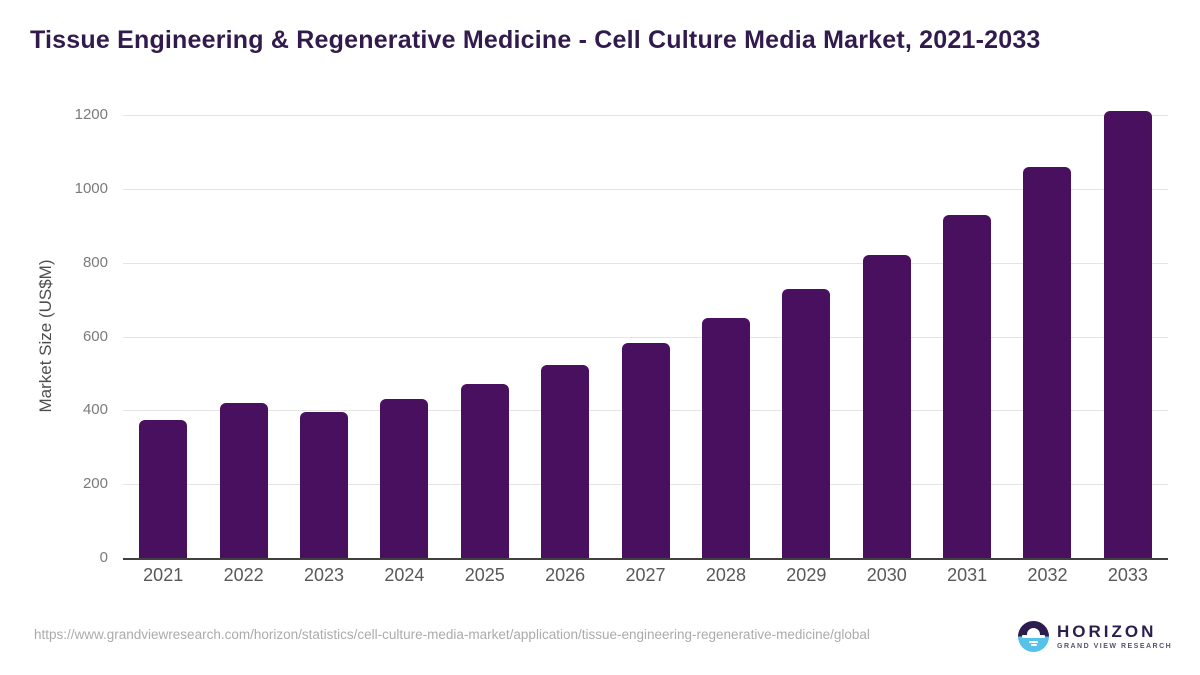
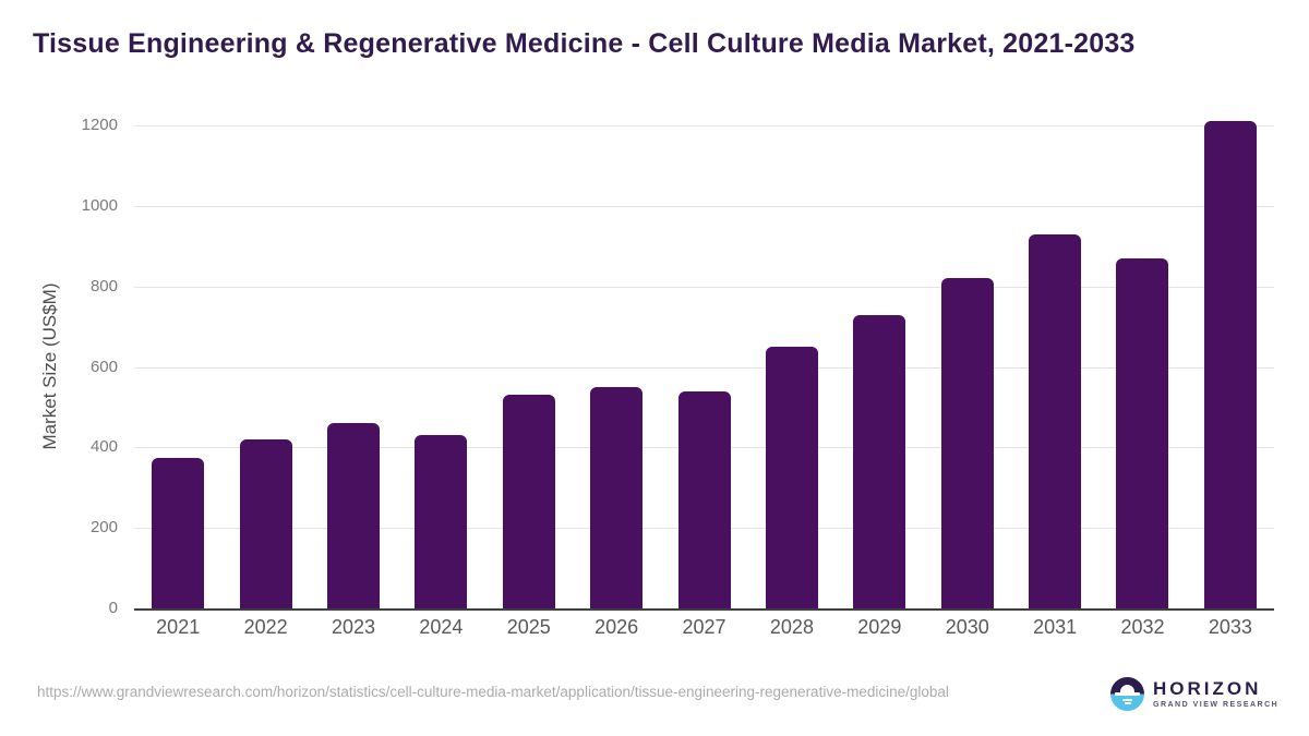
2023: 400 -> 460
2025: 470 -> 530
2026: 520 -> 550
2027: 580 -> 540
2032: 1060 -> 870
